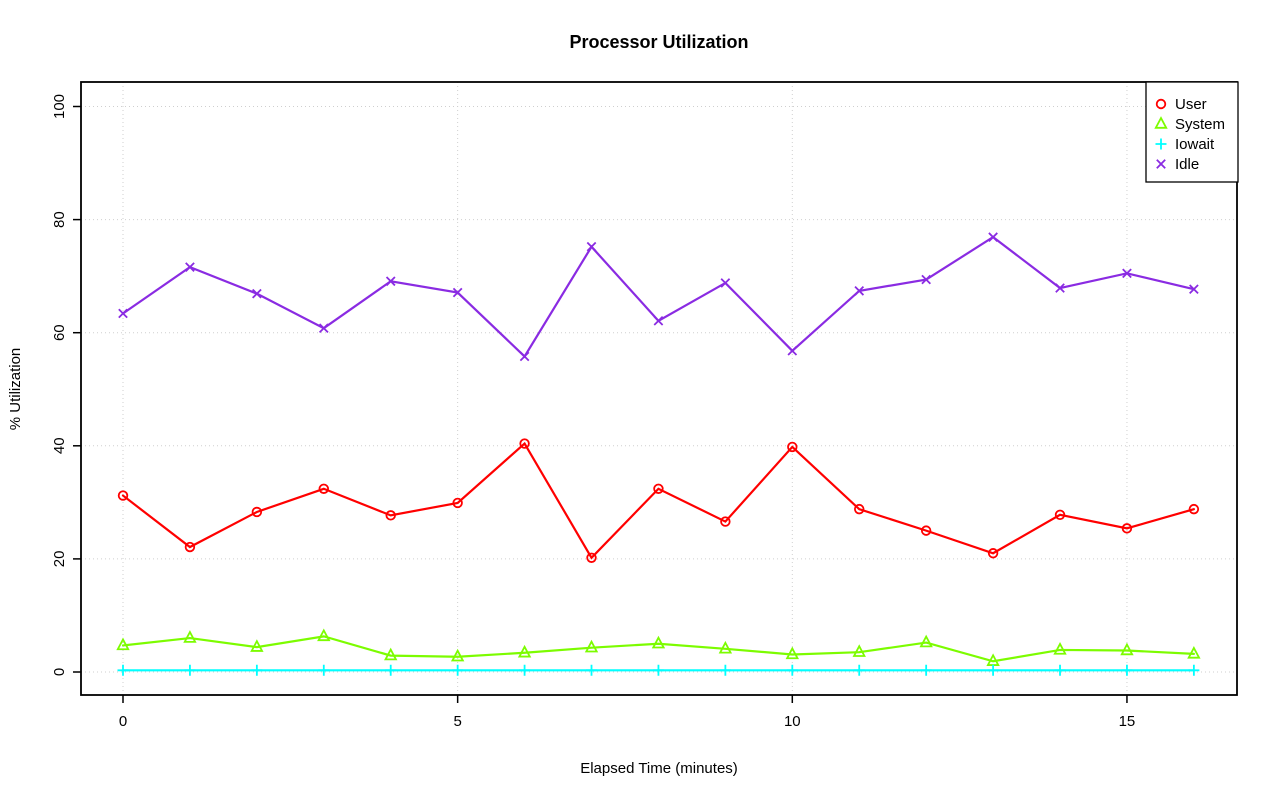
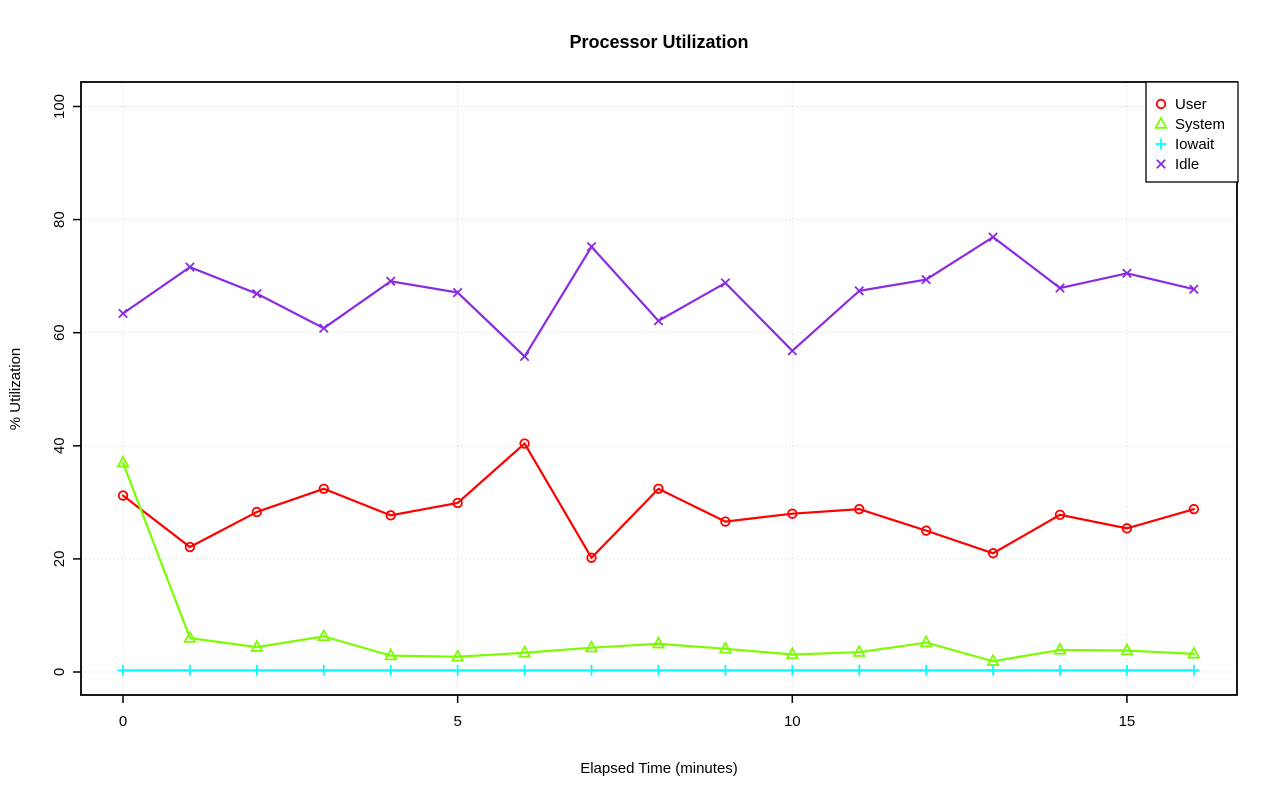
System/0: 5 -> 37
User/10: 40 -> 28
